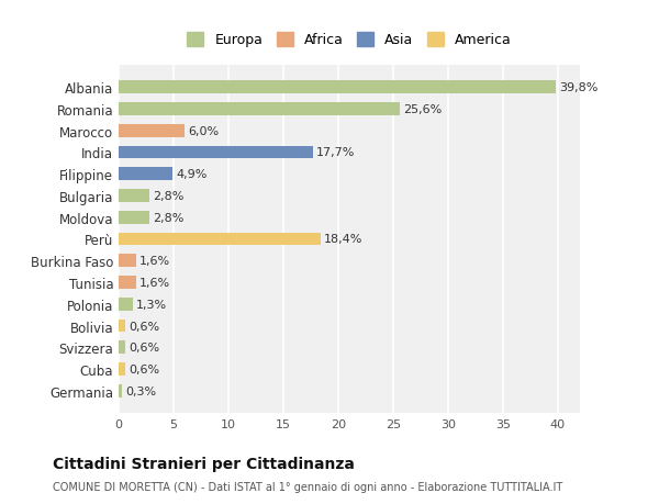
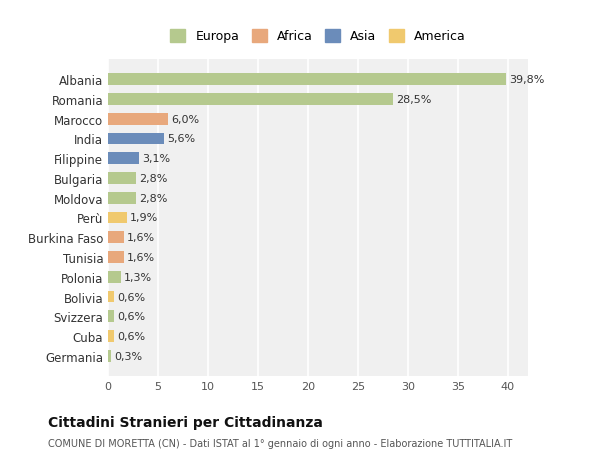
Romania: 25,6% -> 28,5%
India: 17,7% -> 5,6%
Filippine: 4,9% -> 3,1%
Perù: 18,4% -> 1,9%
